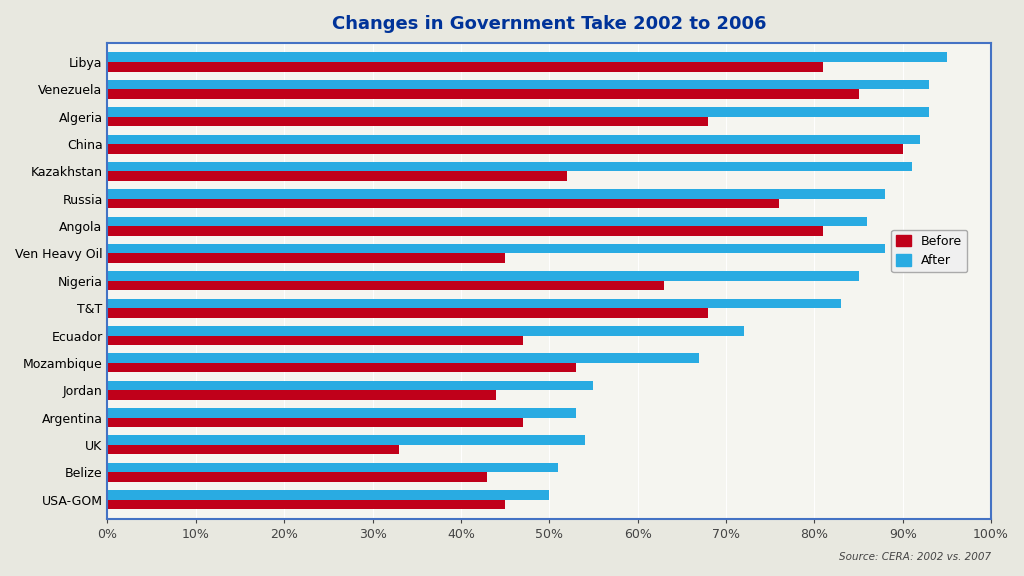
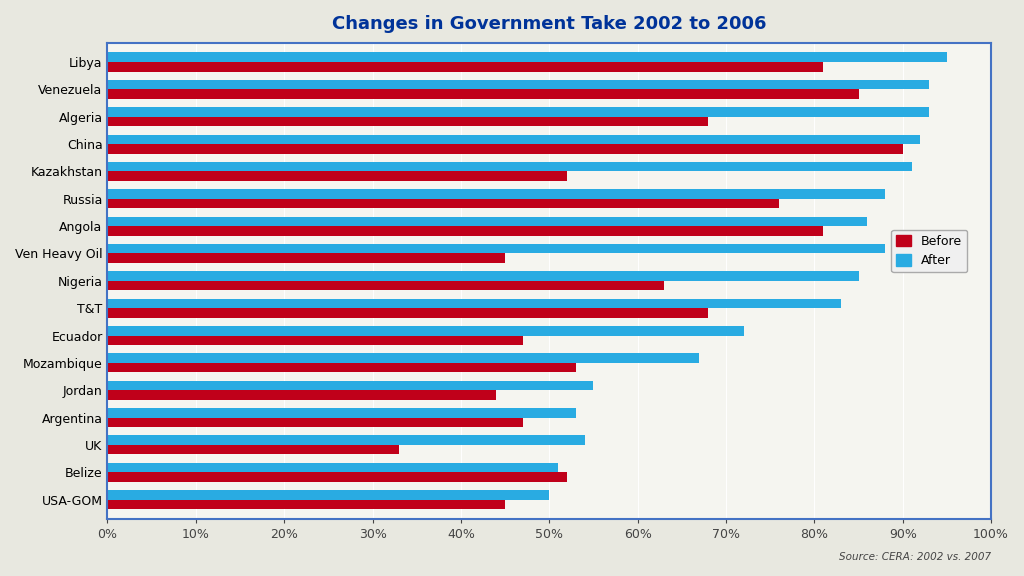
Before/Belize: 43% -> 52%
